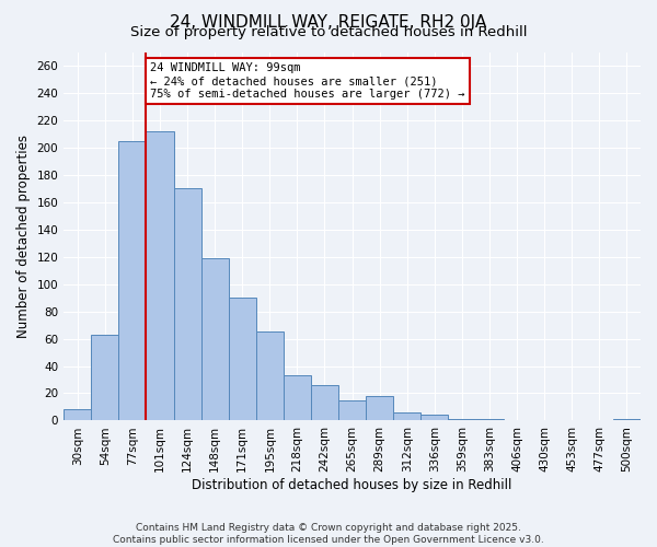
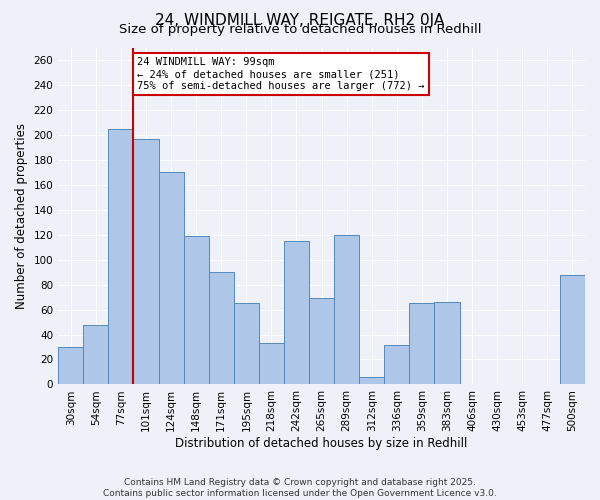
30sqm: 8 -> 30
54sqm: 63 -> 48
101sqm: 212 -> 197
242sqm: 26 -> 115
265sqm: 15 -> 69
289sqm: 18 -> 120
336sqm: 4 -> 32
359sqm: 1 -> 65
383sqm: 1 -> 66
500sqm: 1 -> 88
